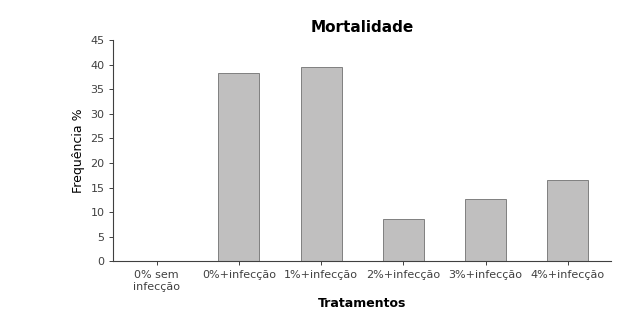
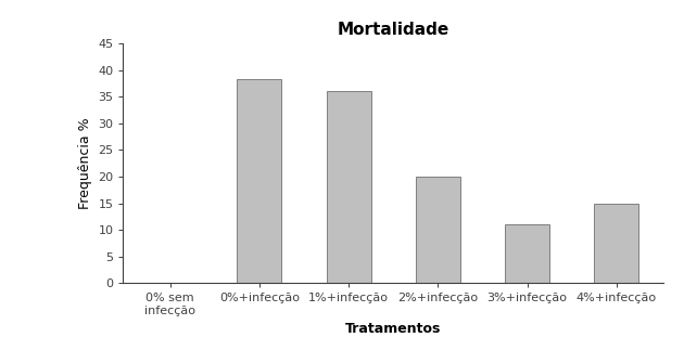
1%+infecção: 39.6 -> 36.0
2%+infecção: 8.6 -> 20.0
3%+infecção: 12.6 -> 11.0
4%+infecção: 16.6 -> 15.0
